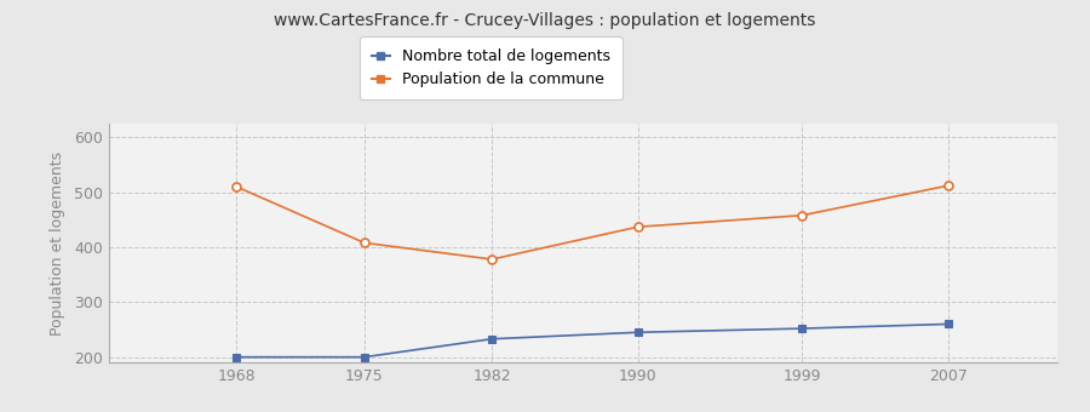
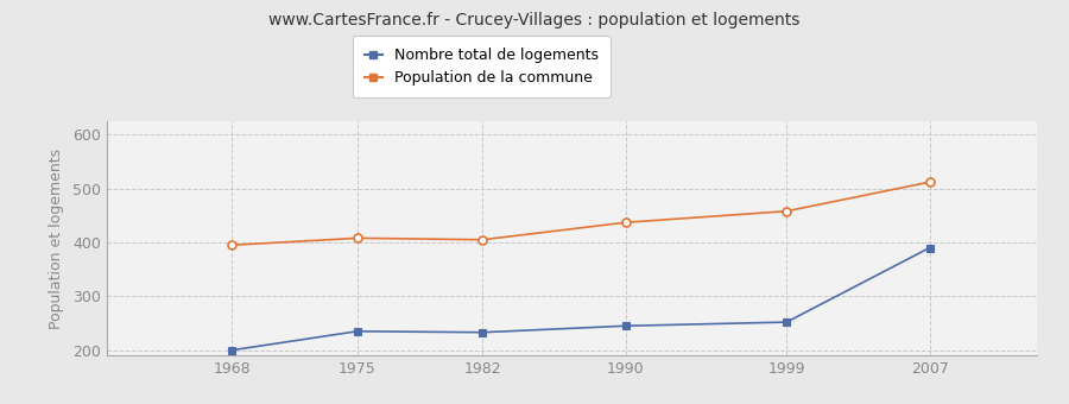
Population de la commune/1968: 510 -> 395
Nombre total de logements/1975: 200 -> 235
Population de la commune/1982: 378 -> 405
Nombre total de logements/2007: 260 -> 390
